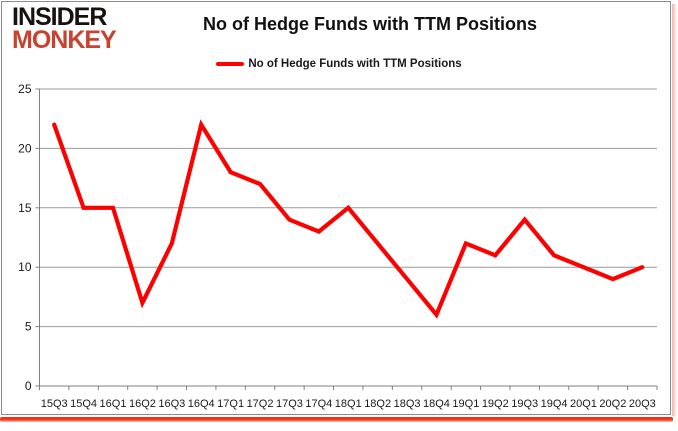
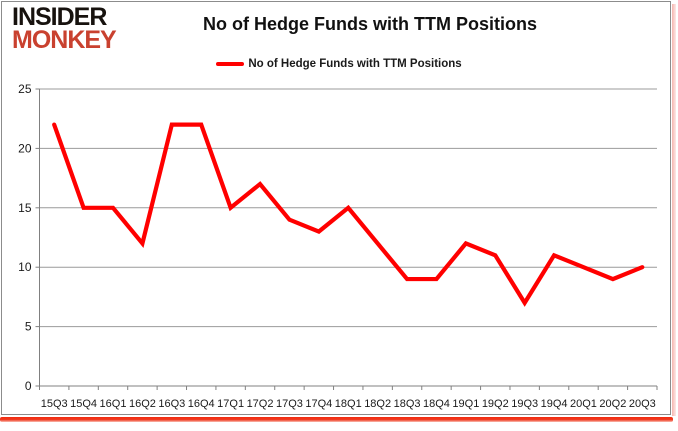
16Q2: 7 -> 12
16Q3: 12 -> 22
17Q1: 18 -> 15
18Q4: 6 -> 9
19Q3: 14 -> 7
